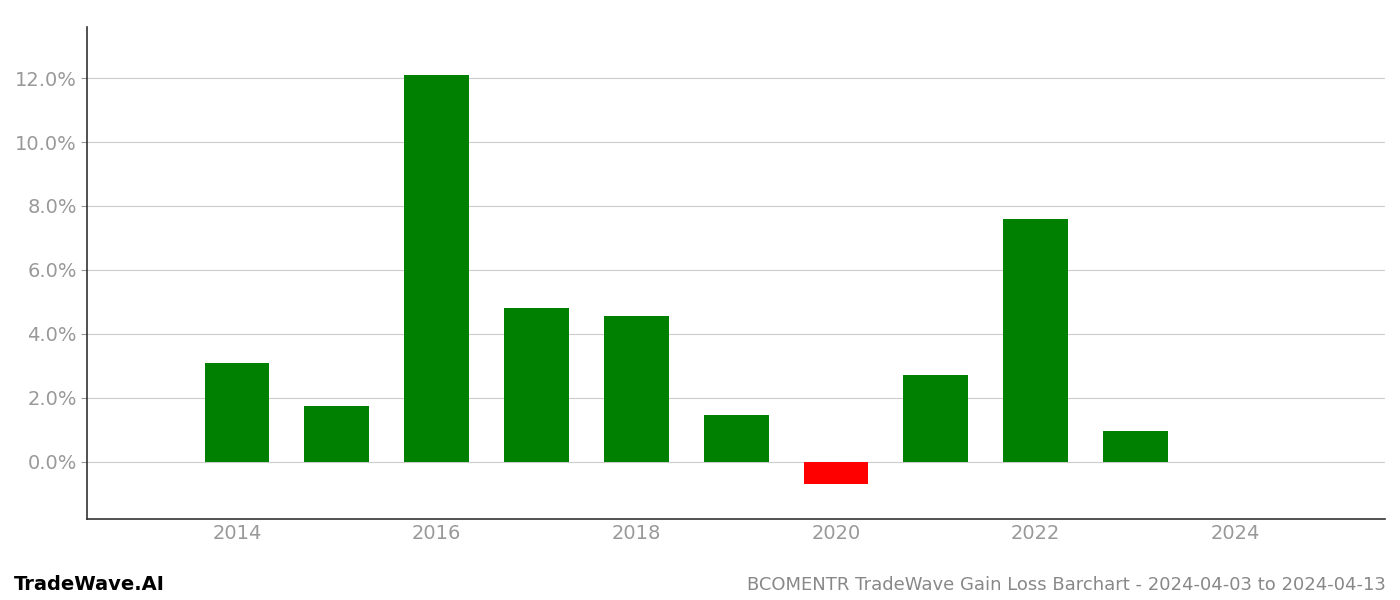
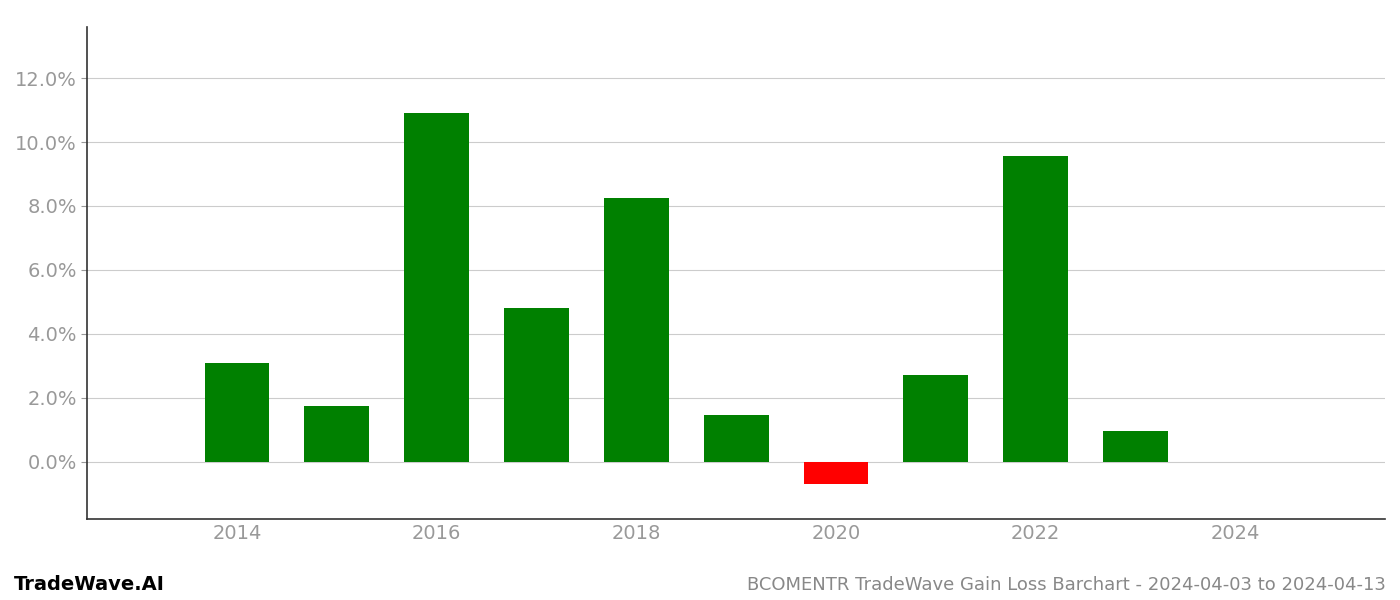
2016: 12.10% -> 10.90%
2018: 4.55% -> 8.25%
2022: 7.60% -> 9.55%
